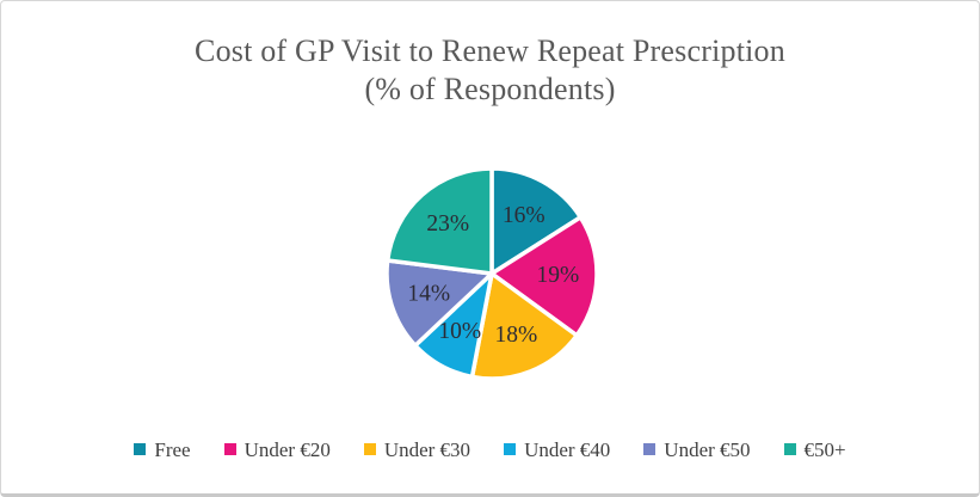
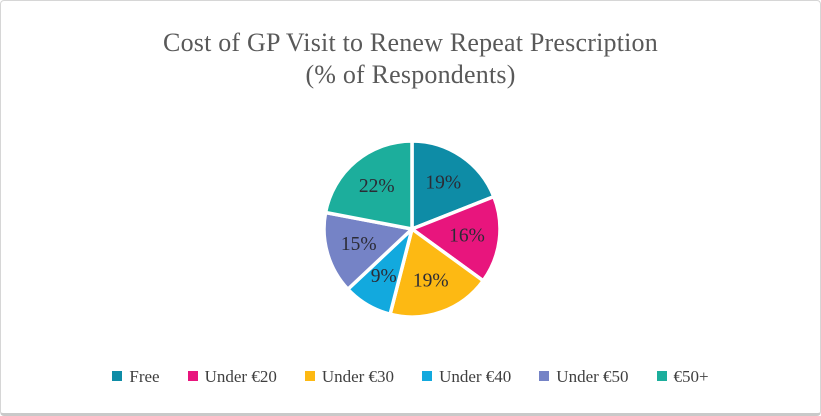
Free: 16% -> 19%
Under €20: 19% -> 16%
Under €30: 18% -> 19%
Under €40: 10% -> 9%
Under €50: 14% -> 15%
€50+: 23% -> 22%
